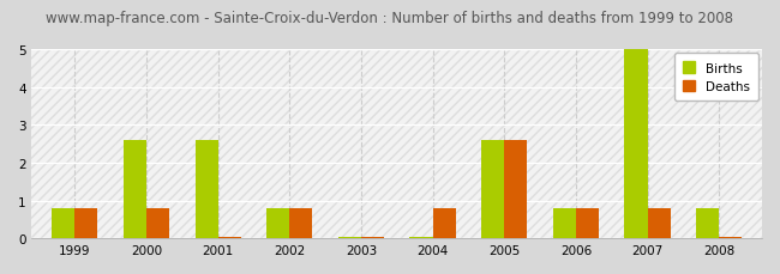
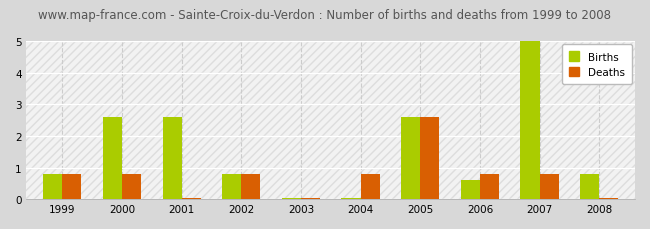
Births/2006: 0.80 -> 0.60
